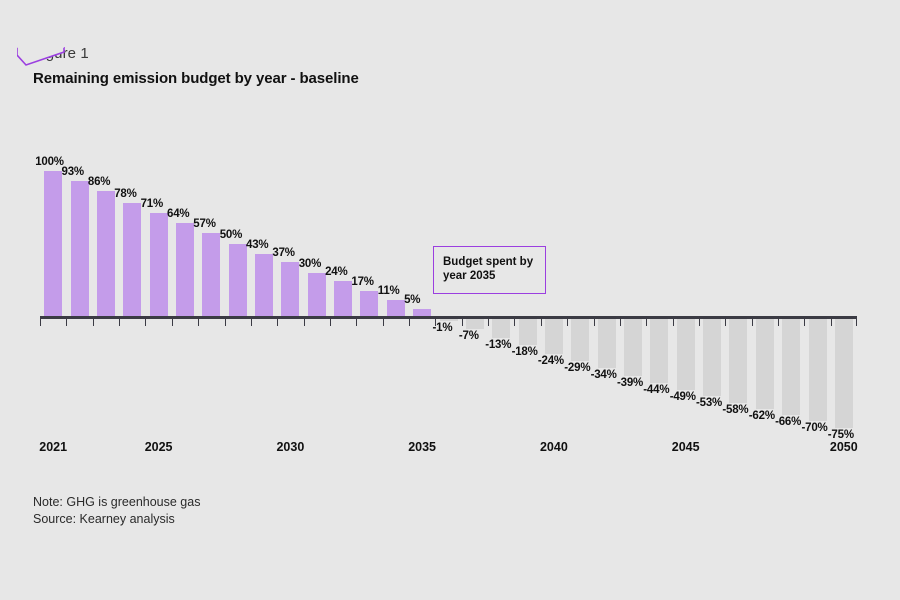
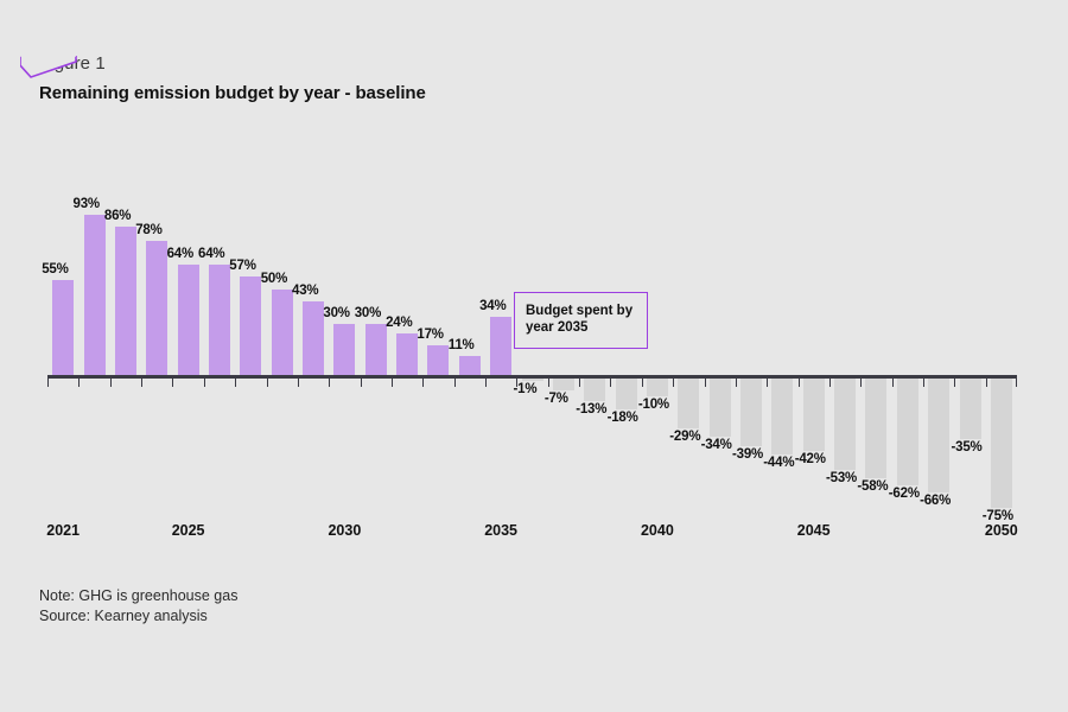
2021: 100% -> 55%
2025: 71% -> 64%
2030: 37% -> 30%
2035: 5% -> 34%
2040: -24% -> -10%
2045: -49% -> -42%
2050: -70% -> -35%
